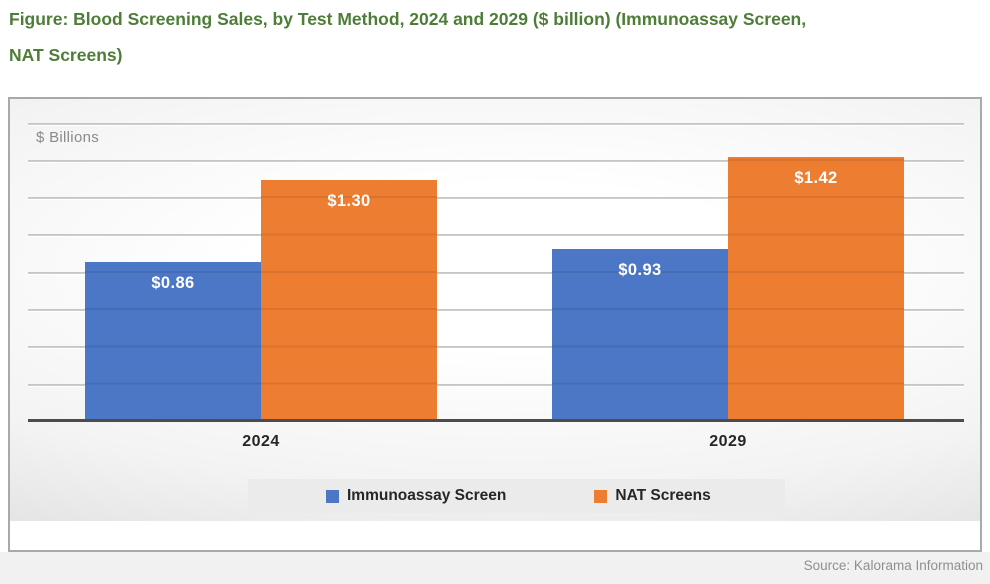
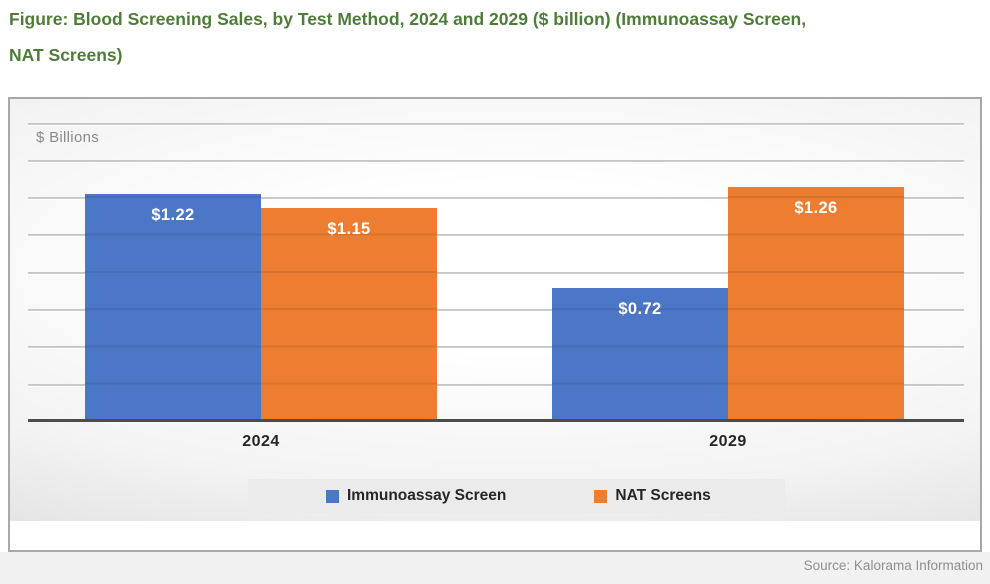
Immunoassay Screen/2024: $0.86 -> $1.22
NAT Screens/2024: $1.30 -> $1.15
Immunoassay Screen/2029: $0.93 -> $0.72
NAT Screens/2029: $1.42 -> $1.26
